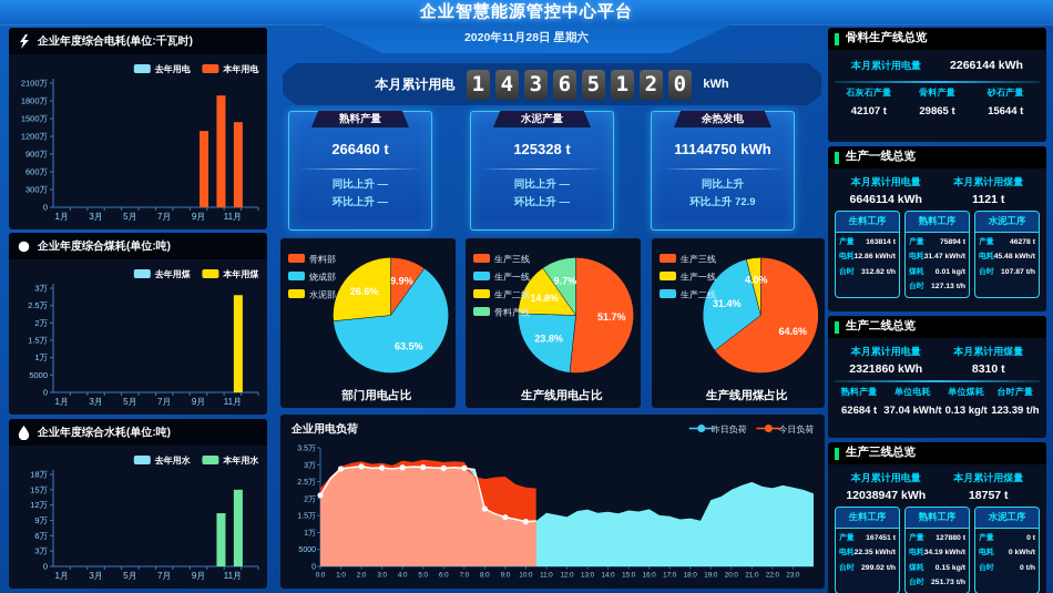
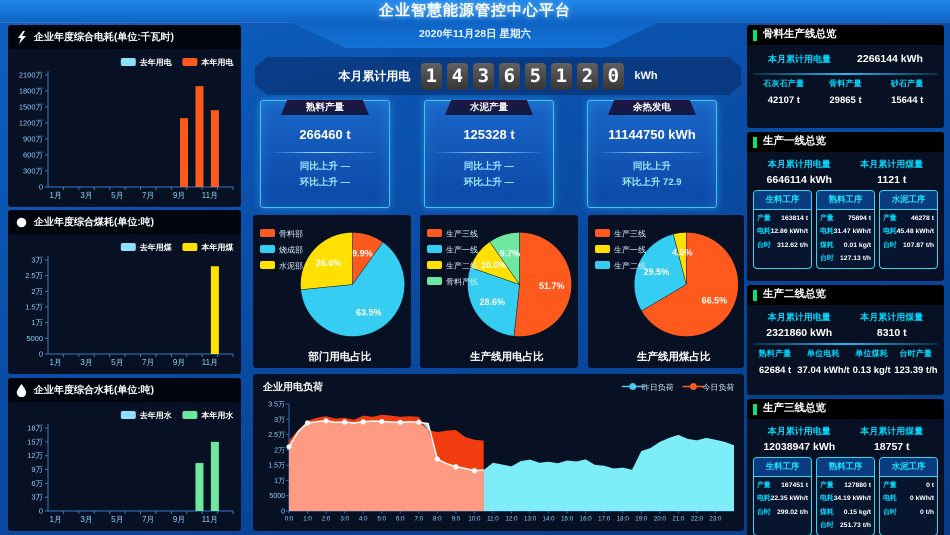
生产线用电占比/生产一线: 23.8% -> 28.6%
生产线用电占比/生产二线: 14.8% -> 10.0%
生产线用煤占比/生产三线: 64.6% -> 66.5%
生产线用煤占比/生产二线: 31.4% -> 29.5%
